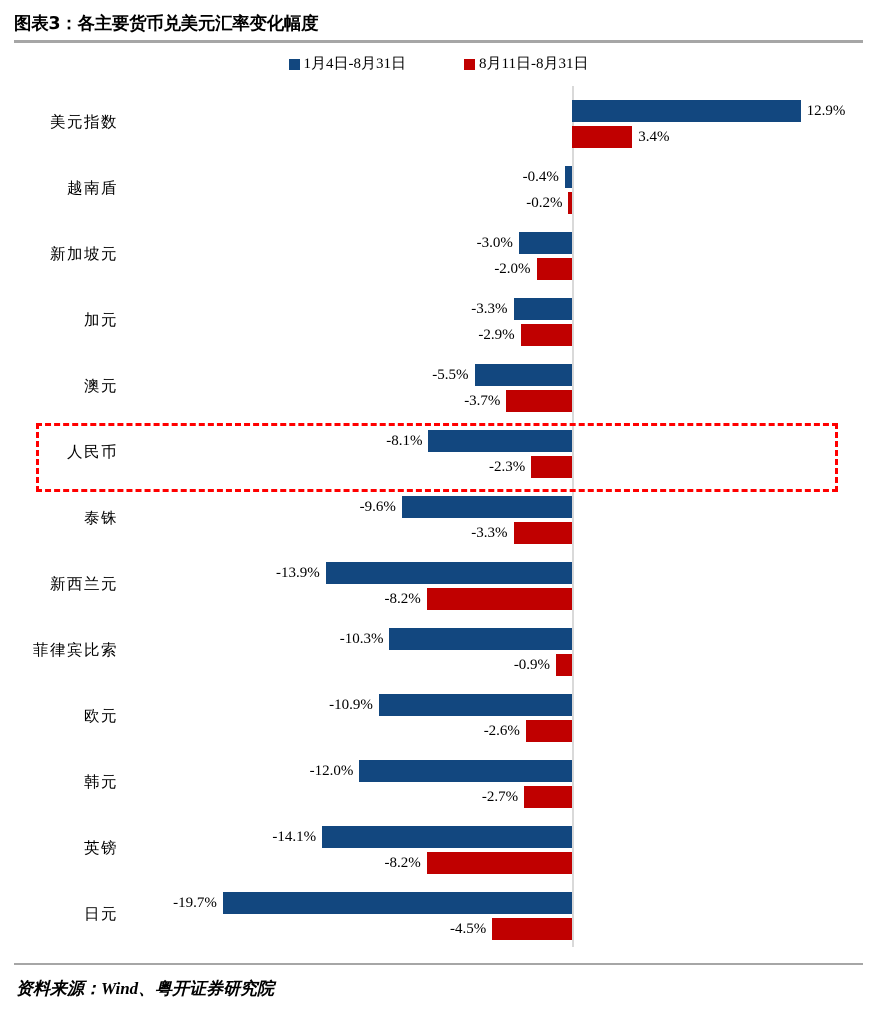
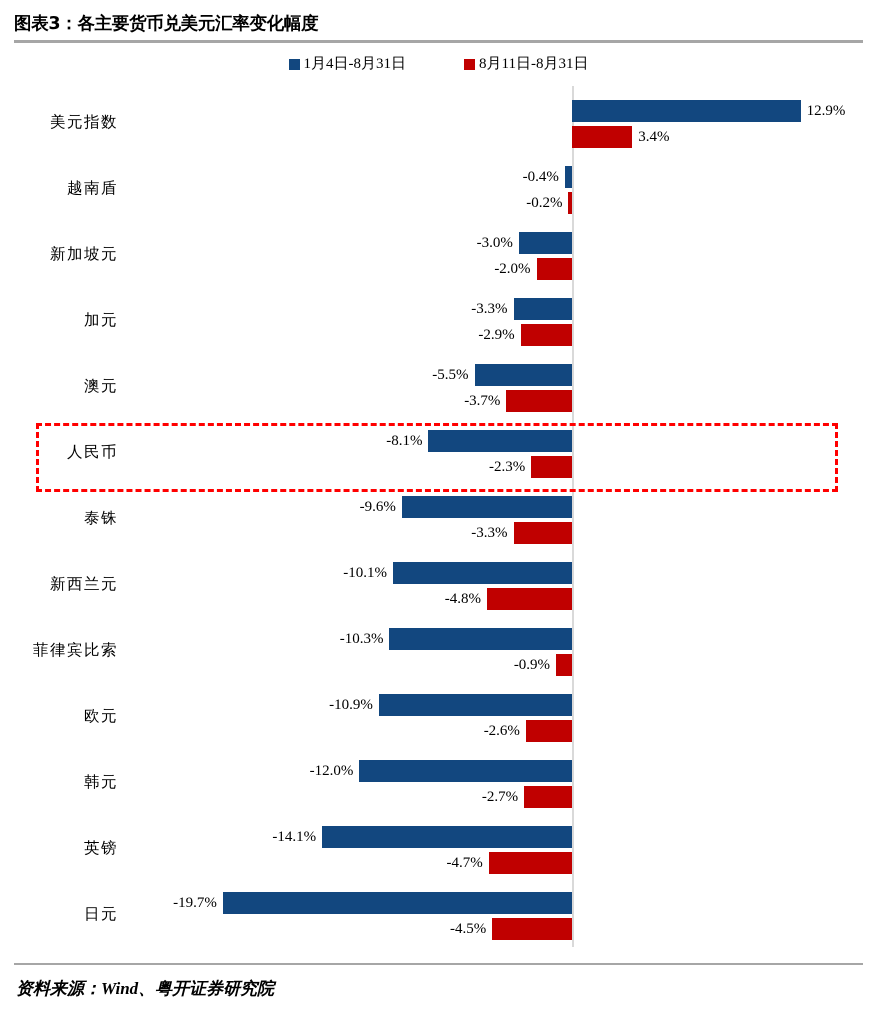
1月4日-8月31日/新西兰元: -13.9% -> -10.1%
8月11日-8月31日/新西兰元: -8.2% -> -4.8%
8月11日-8月31日/英镑: -8.2% -> -4.7%
